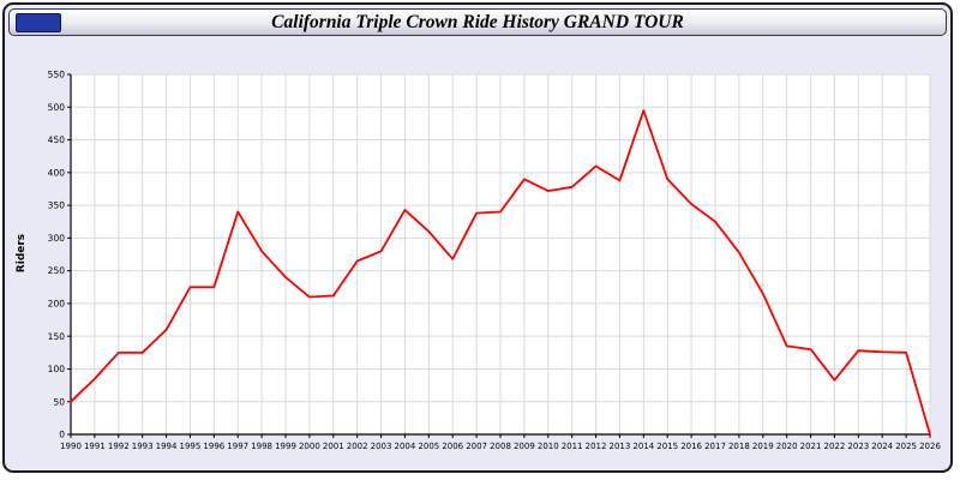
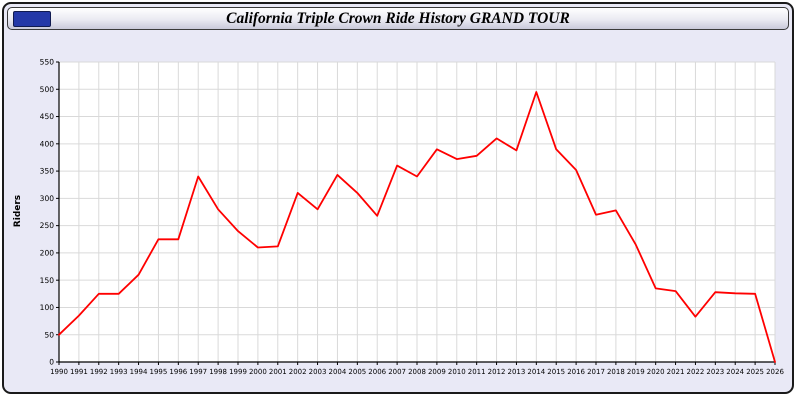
2002: 260 -> 310
2007: 340 -> 360
2017: 320 -> 270
